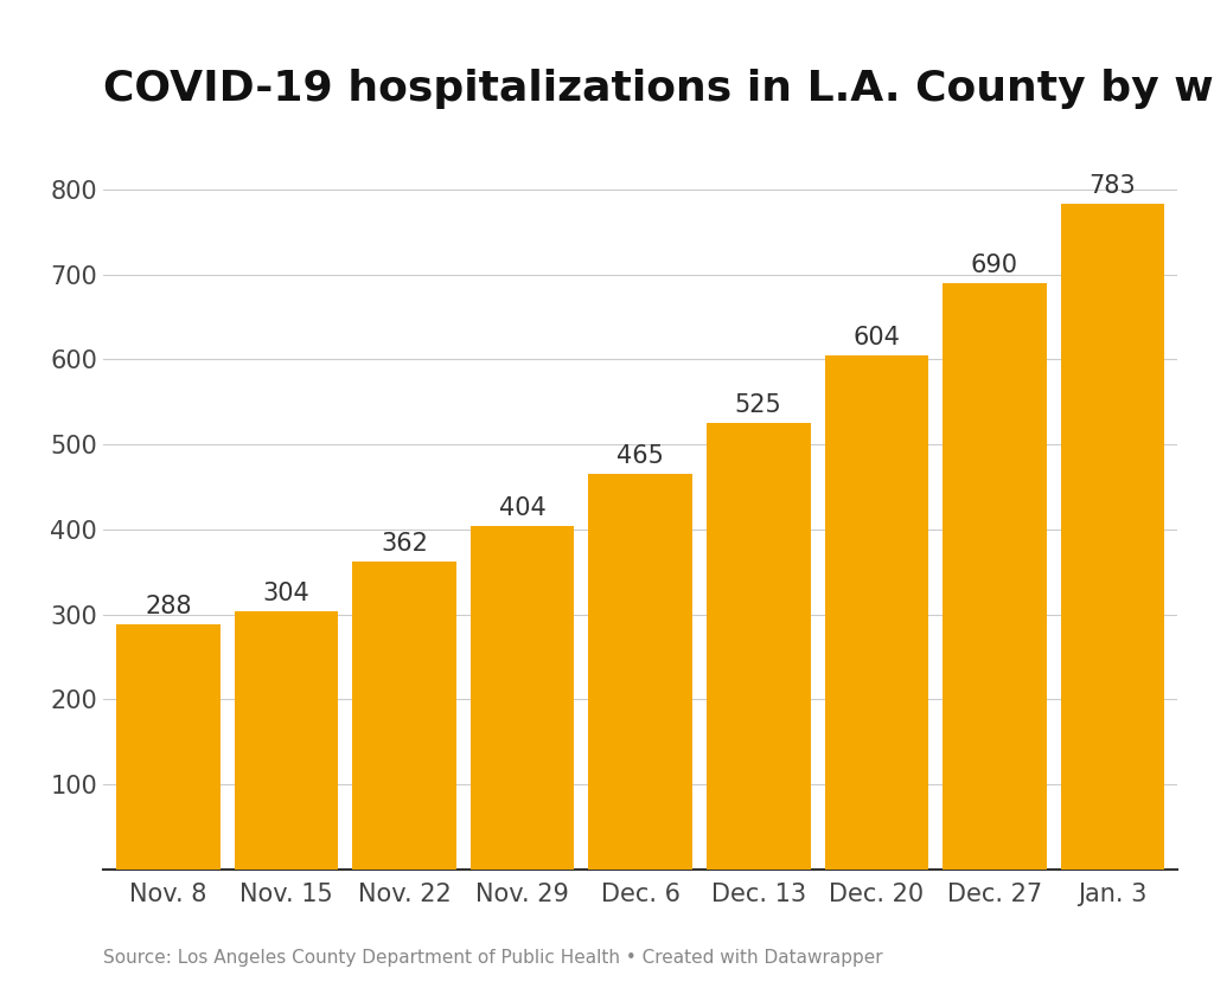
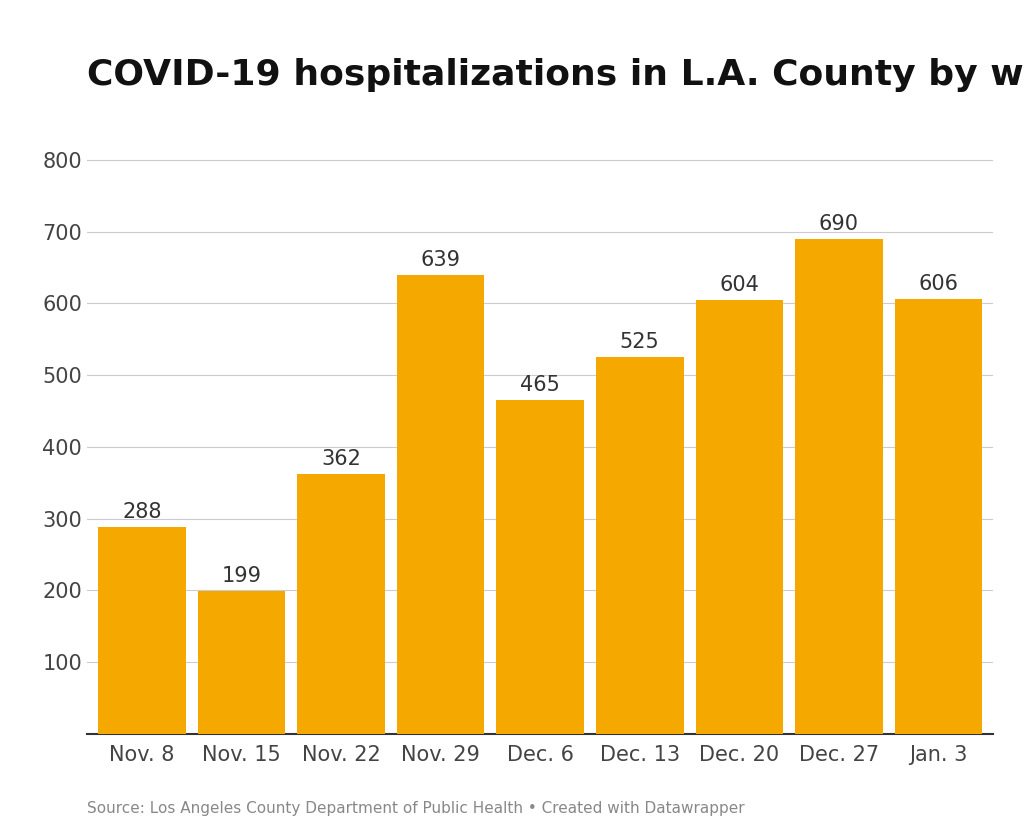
Nov. 15: 304 -> 199
Nov. 29: 404 -> 639
Jan. 3: 783 -> 606
